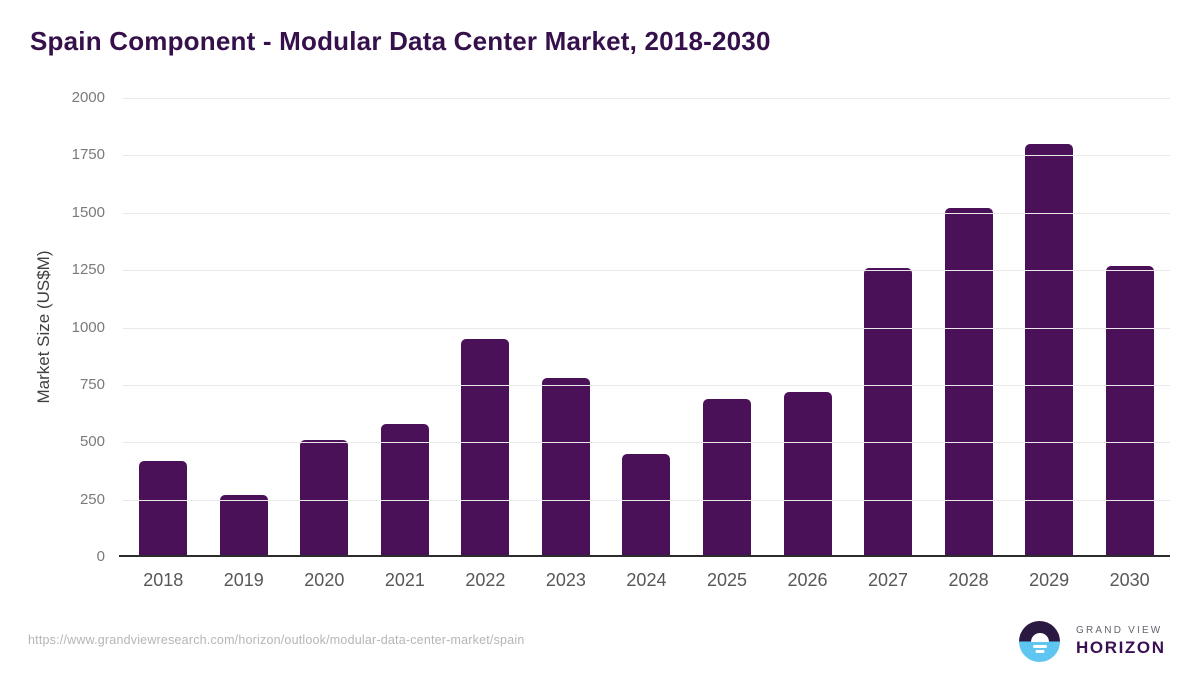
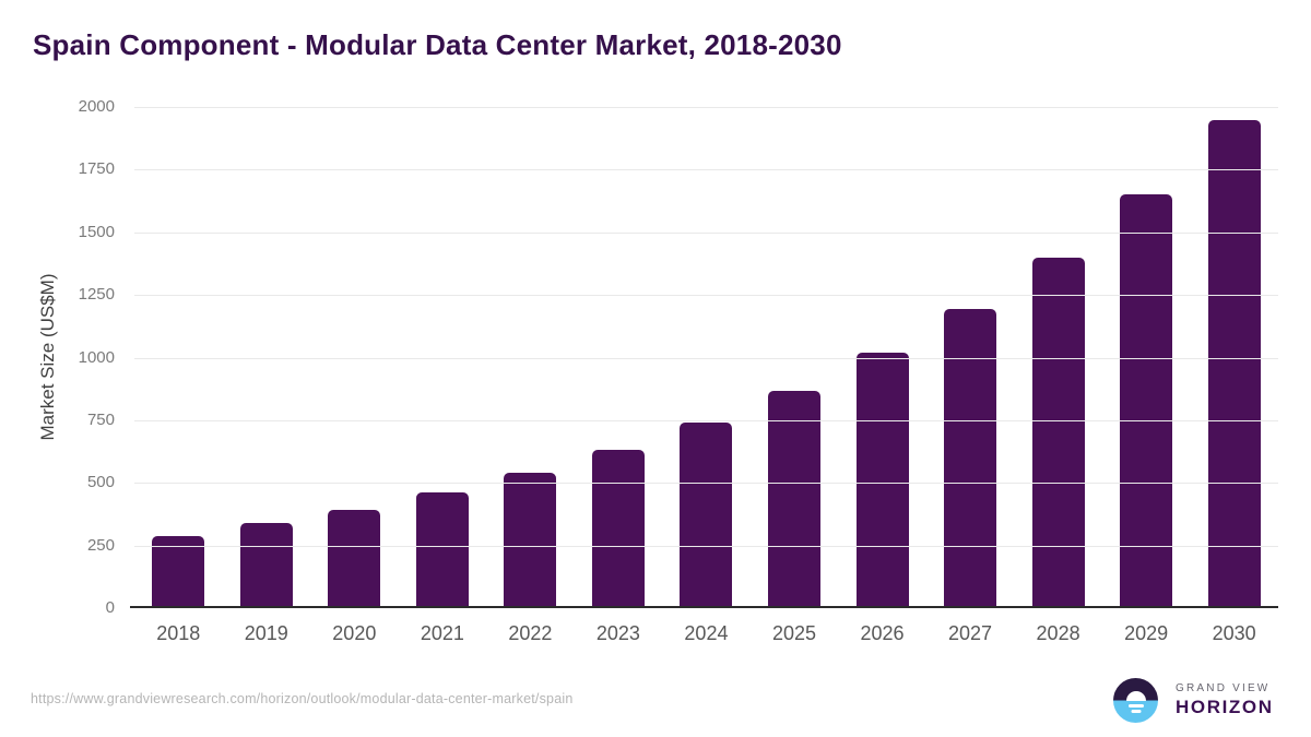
2018: 420 -> 290
2019: 270 -> 340
2020: 510 -> 390
2021: 580 -> 460
2022: 950 -> 540
2023: 780 -> 630
2024: 450 -> 740
2025: 690 -> 860
2026: 720 -> 1020
2027: 1260 -> 1200
2028: 1520 -> 1400
2029: 1800 -> 1650
2030: 1270 -> 1950
